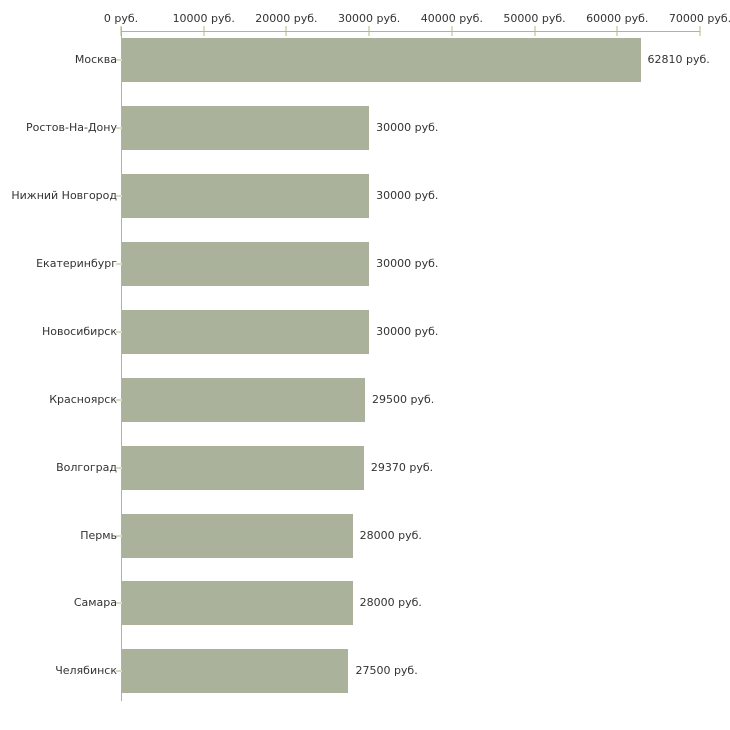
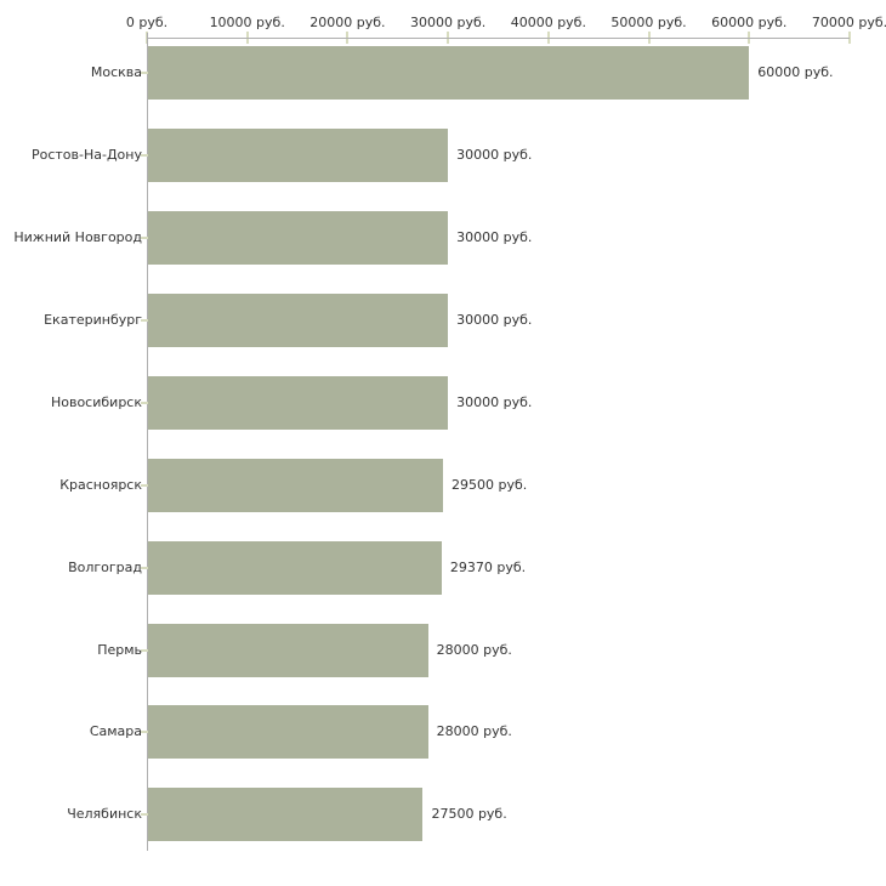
Москва: 62810 -> 60000
